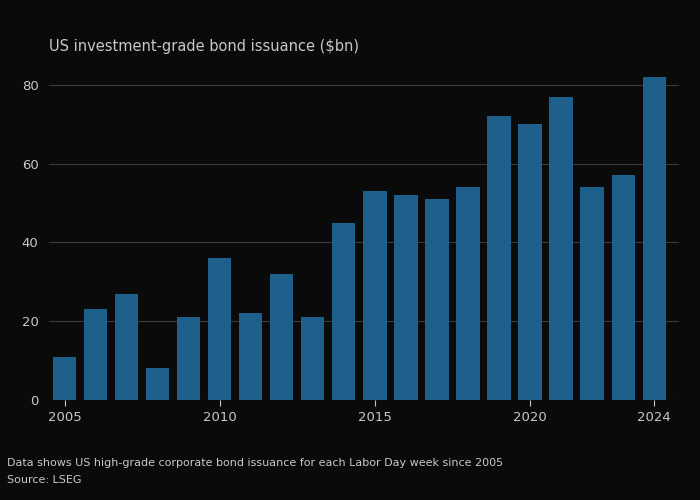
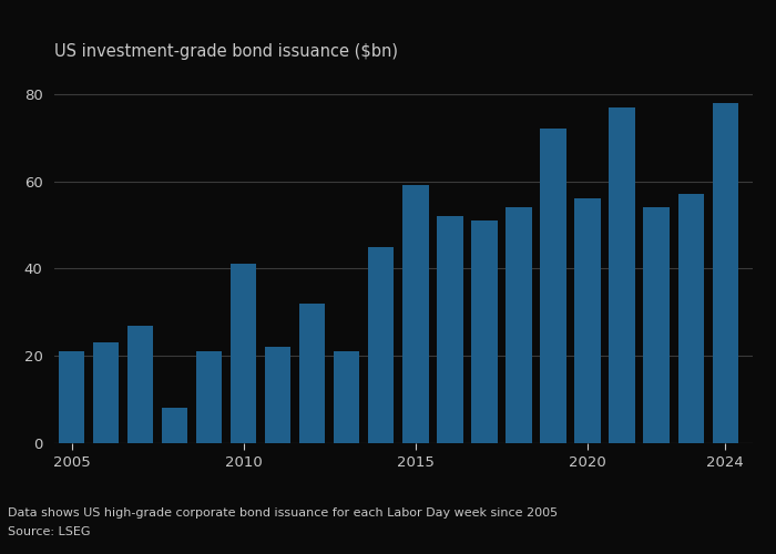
2005: 11 -> 21
2010: 36 -> 41
2015: 53 -> 59
2020: 70 -> 56
2024: 82 -> 78
